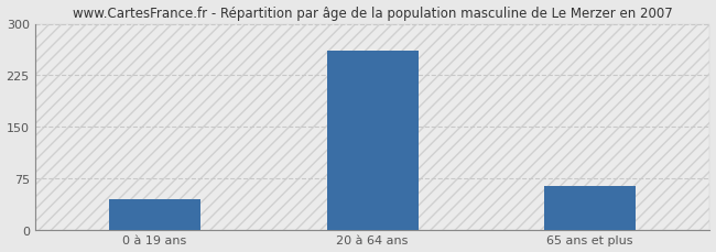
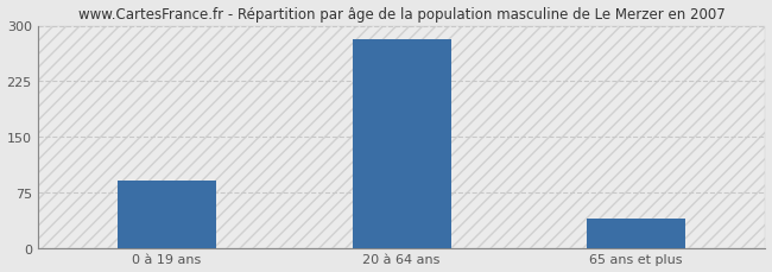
0 à 19 ans: 44 -> 90
20 à 64 ans: 260 -> 282
65 ans et plus: 64 -> 40
